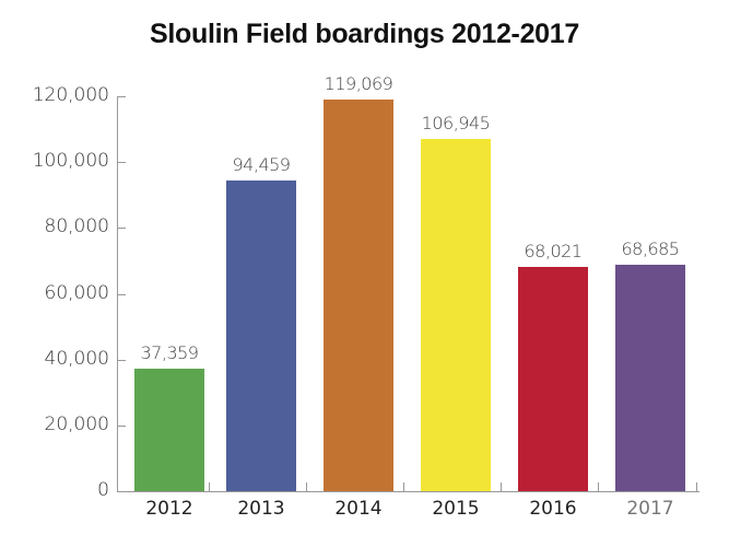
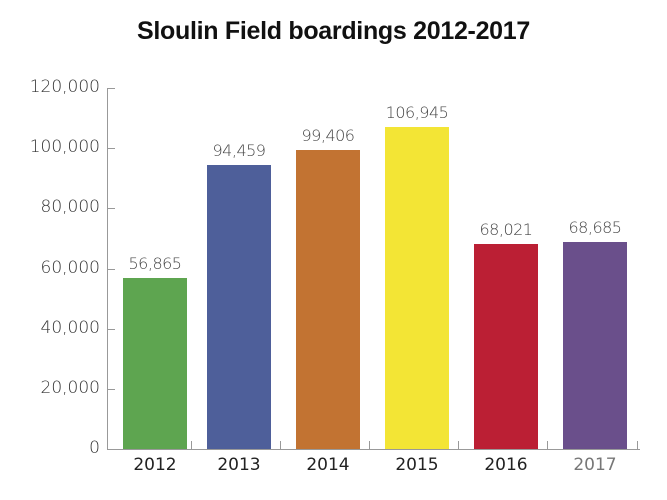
2012: 37,359 -> 56,865
2014: 119,069 -> 99,406
